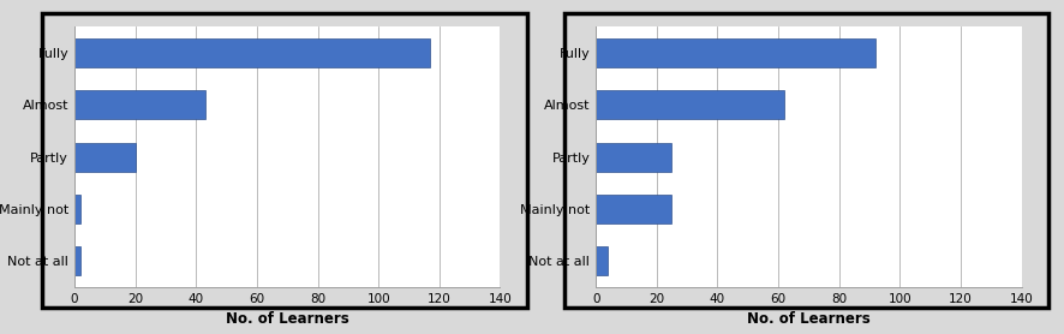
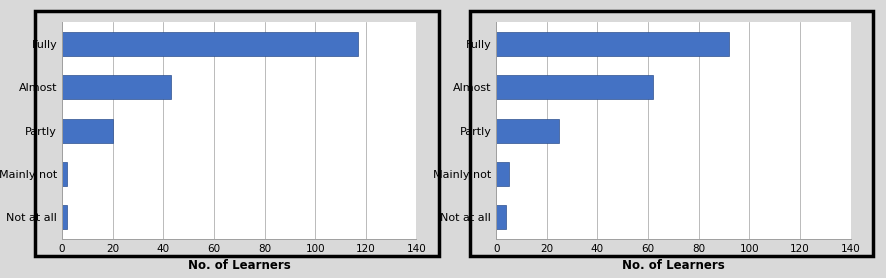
Mainly not: 25 -> 5
